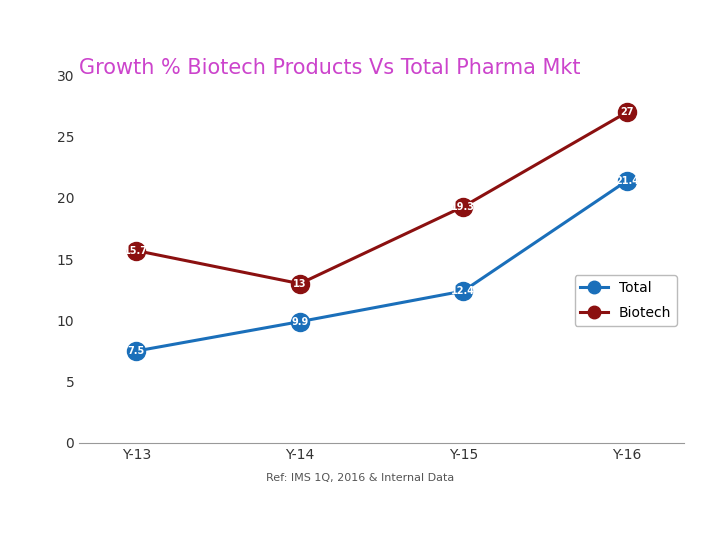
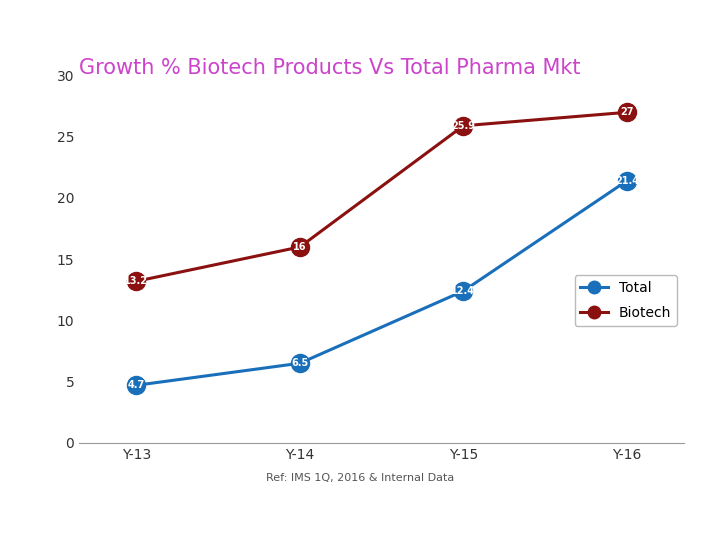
Total/Y-13: 7.5 -> 4.7
Biotech/Y-13: 15.7 -> 13.2
Total/Y-14: 9.9 -> 6.5
Biotech/Y-14: 13 -> 16
Biotech/Y-15: 19.3 -> 25.9
